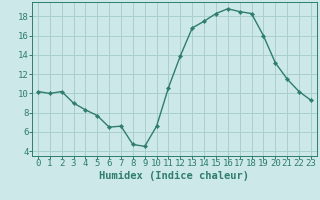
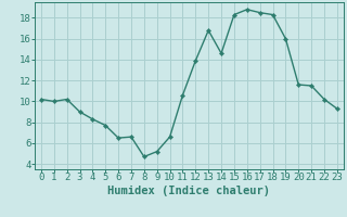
9: 4.5 -> 5.2
14: 17.5 -> 14.6
20: 13.2 -> 11.6
